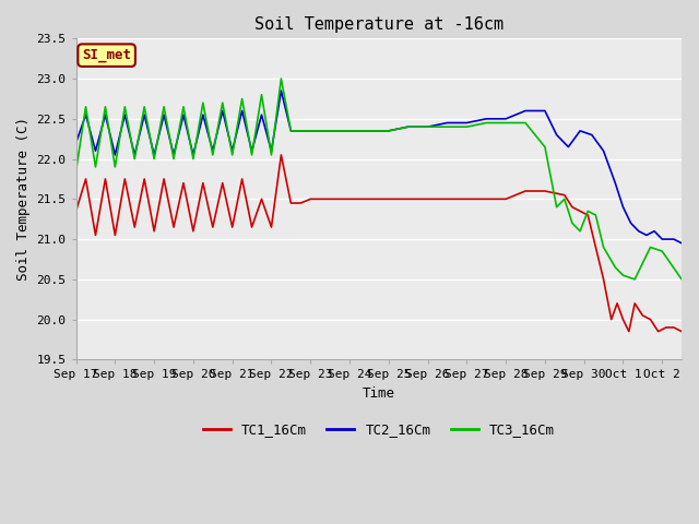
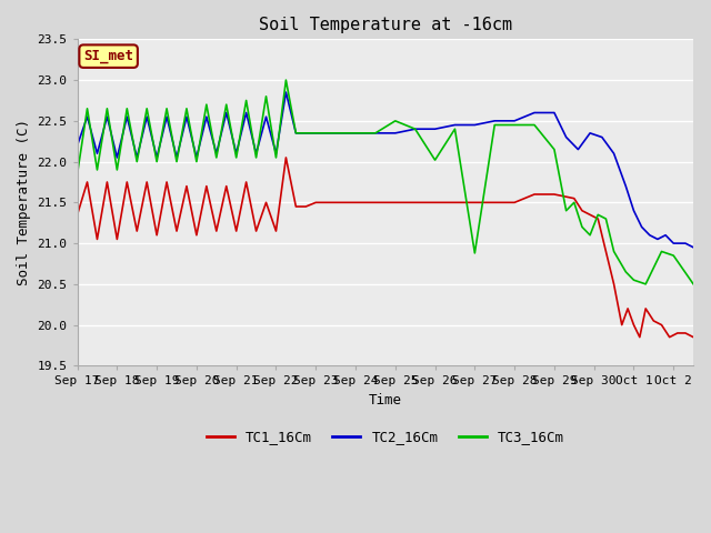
TC3_16Cm/Sep 25: 22.35 -> 22.50
TC3_16Cm/Sep 26: 22.40 -> 22.02
TC3_16Cm/Sep 27: 22.40 -> 20.88
